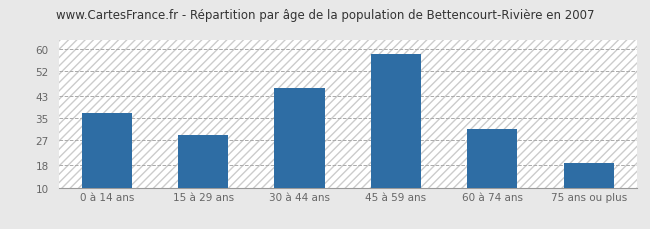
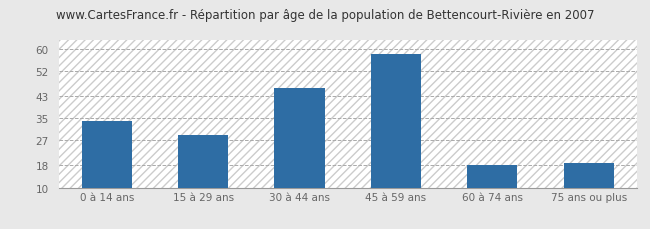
0 à 14 ans: 37 -> 34
60 à 74 ans: 31 -> 18
